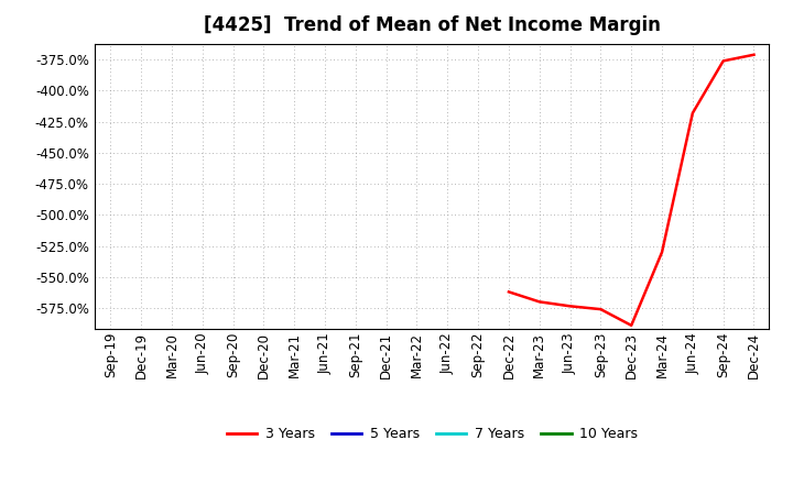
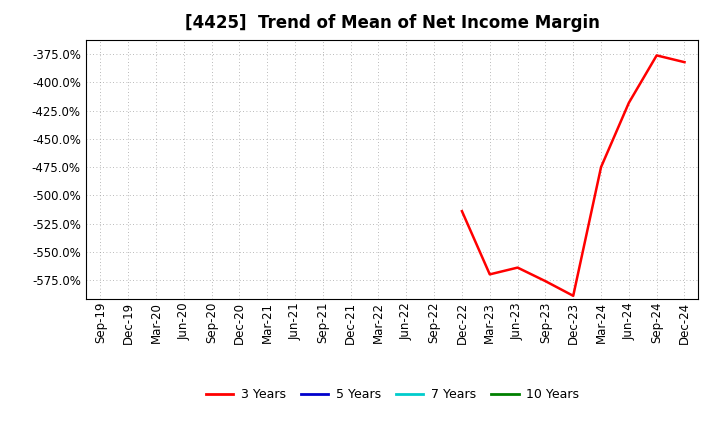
Dec-22: -562% -> -514%
Jun-23: -574% -> -564%
Mar-24: -530% -> -475%
Dec-24: -371% -> -382%
